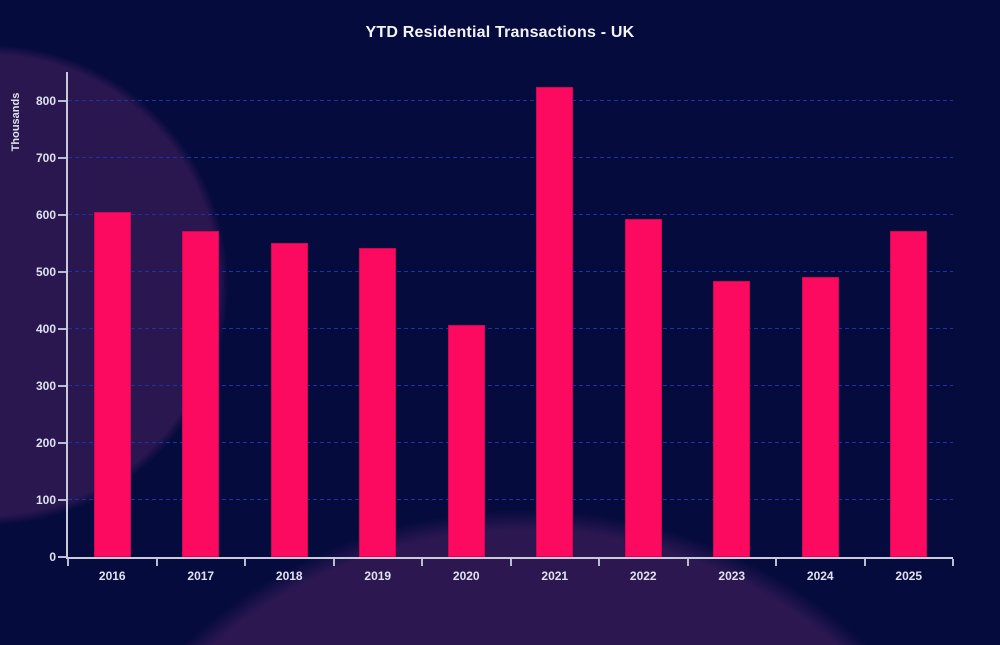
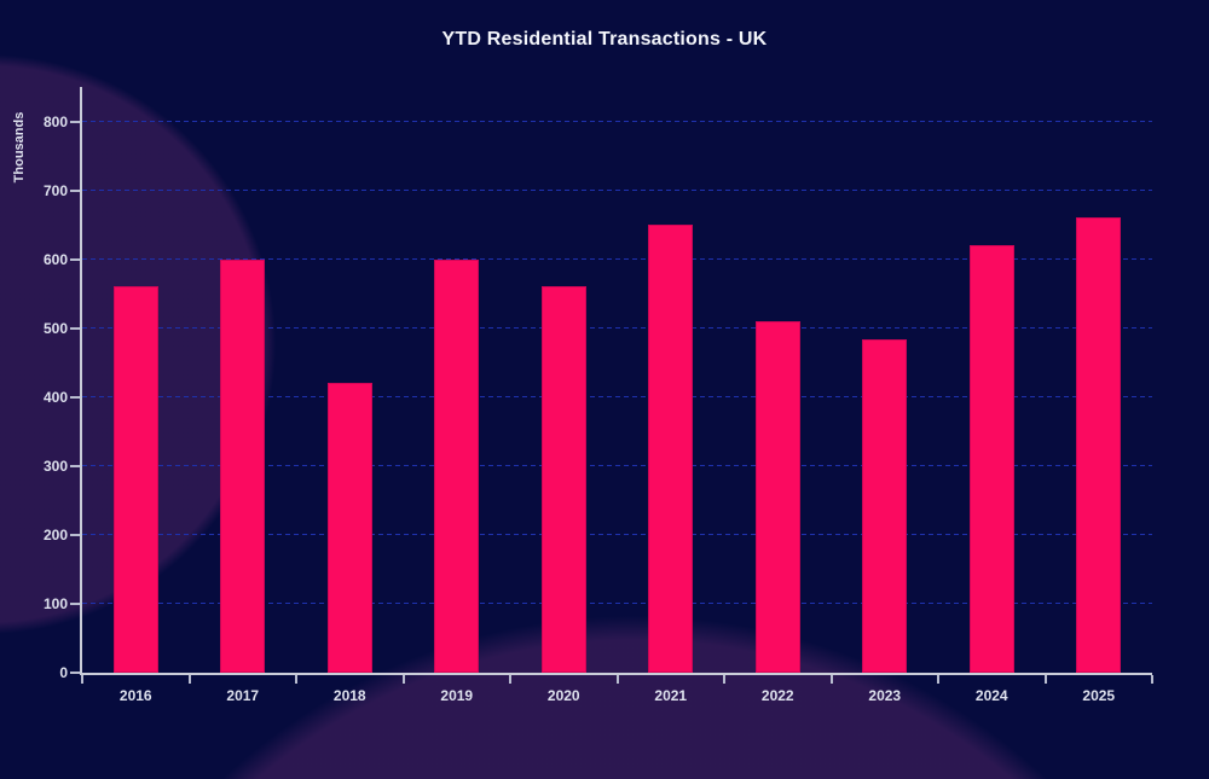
2016: 600 -> 560
2017: 570 -> 600
2018: 550 -> 420
2019: 540 -> 600
2020: 410 -> 560
2021: 820 -> 650
2022: 590 -> 510
2024: 490 -> 620
2025: 570 -> 660
